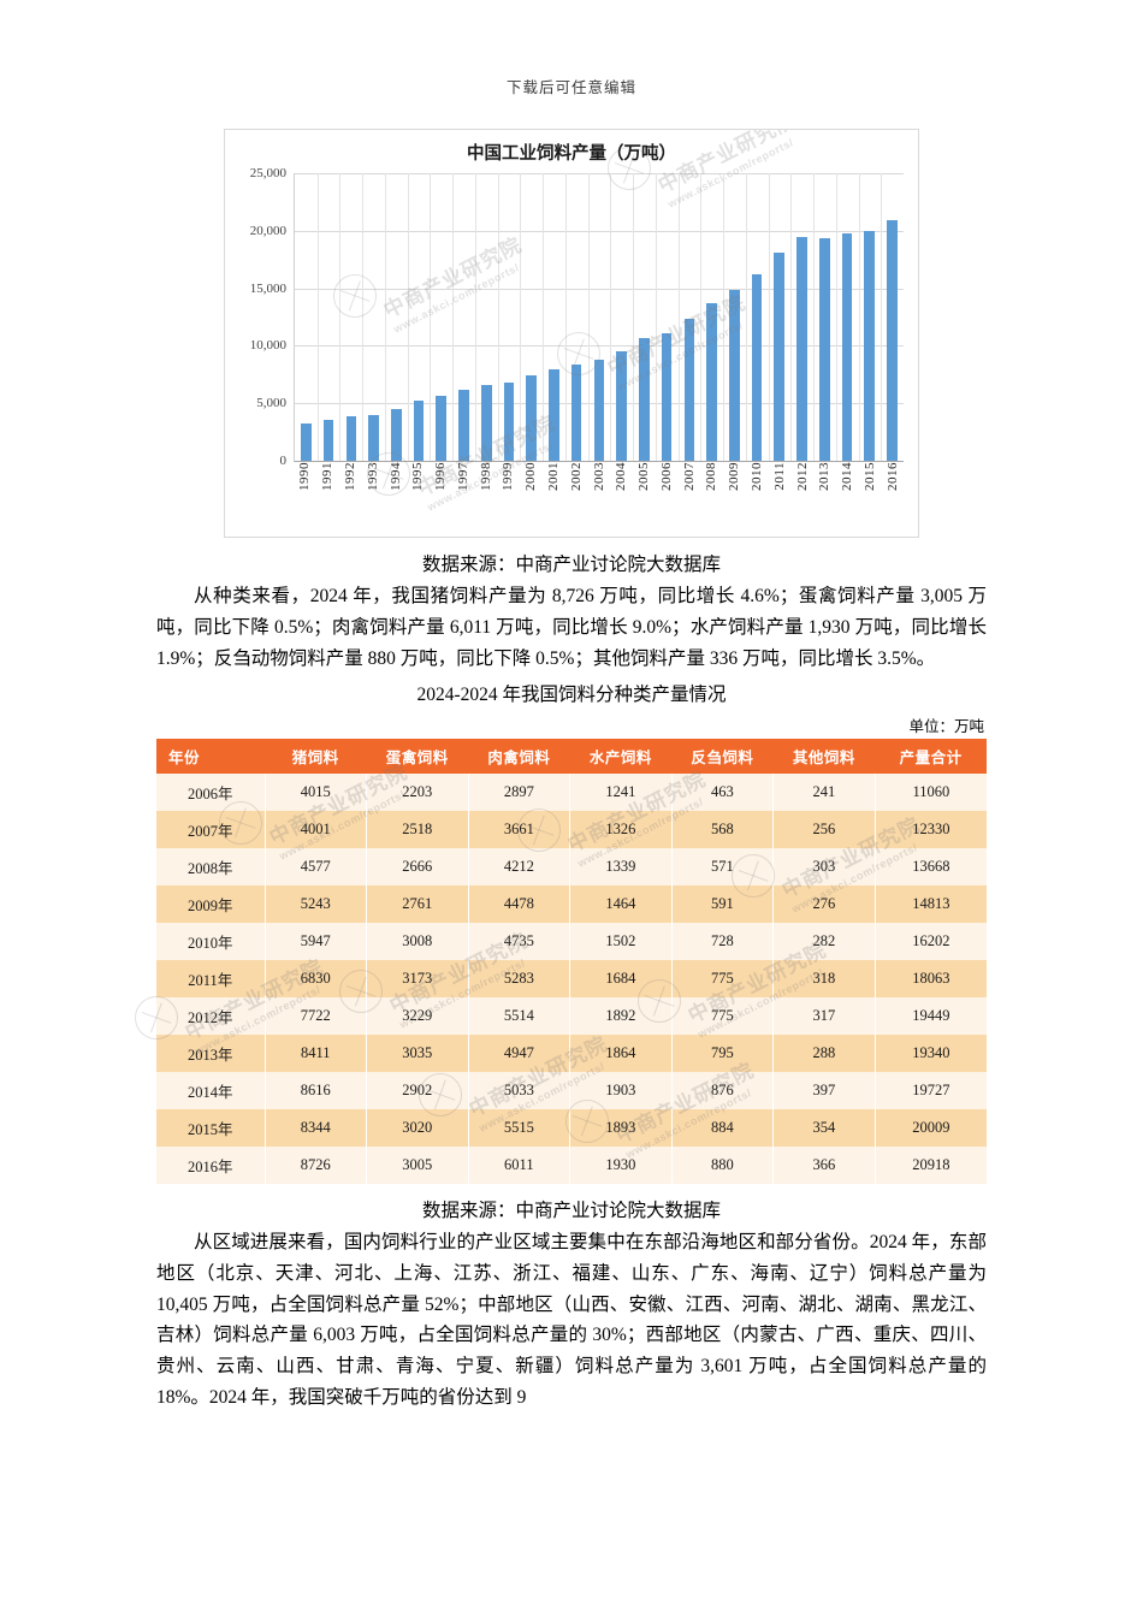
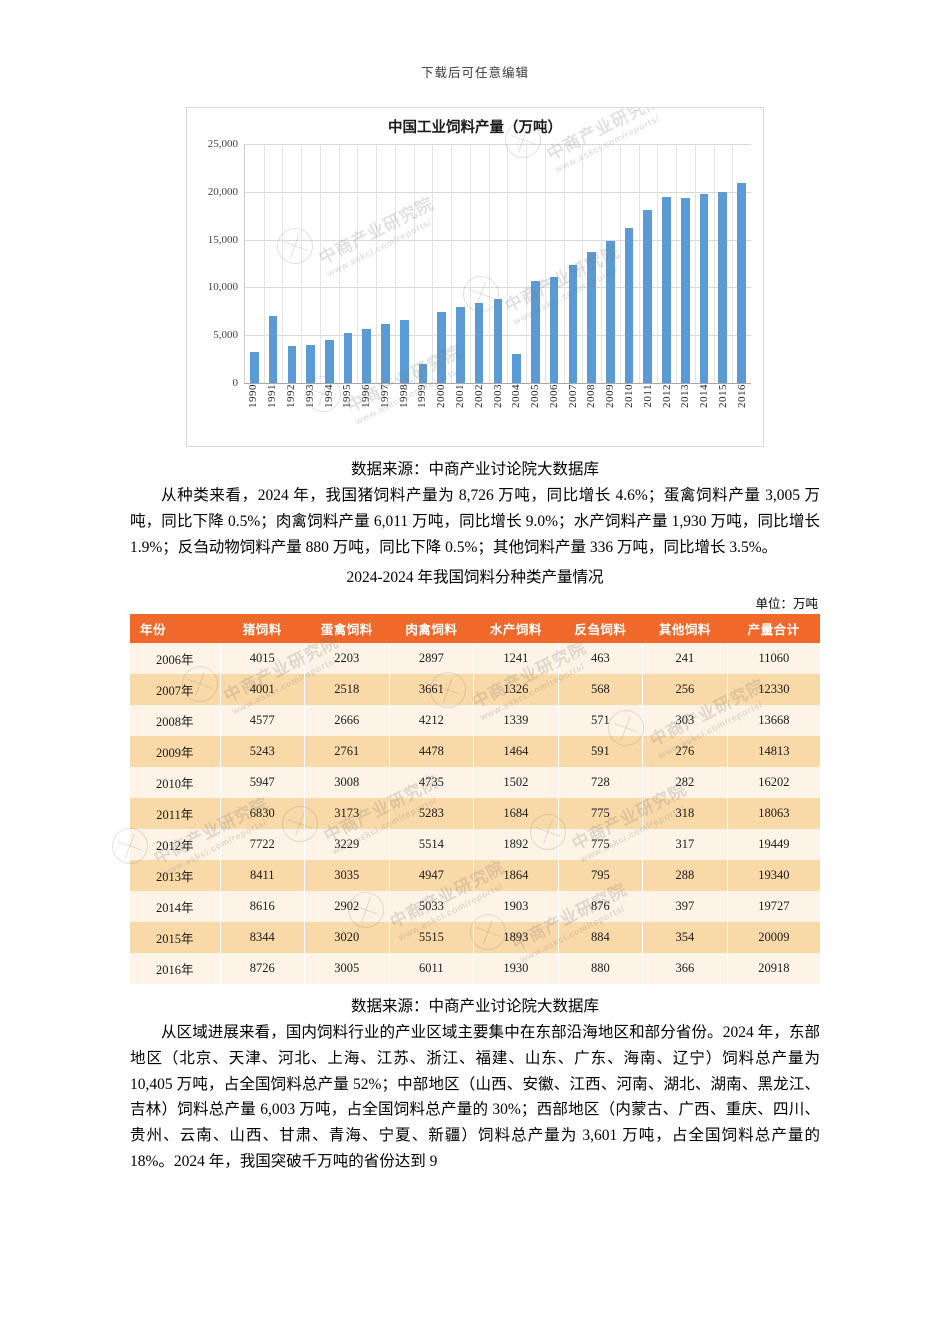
1991: 4000 -> 7000
1999: 7000 -> 2000
2004: 10000 -> 3000
